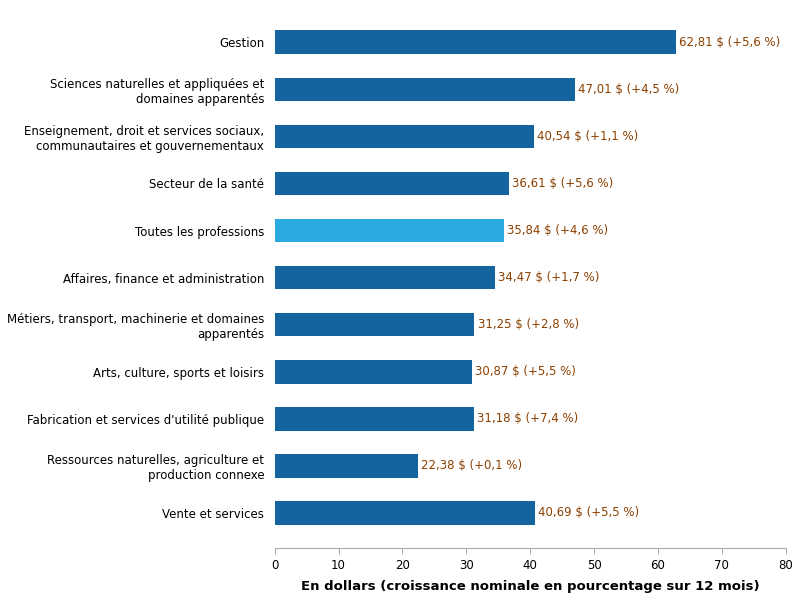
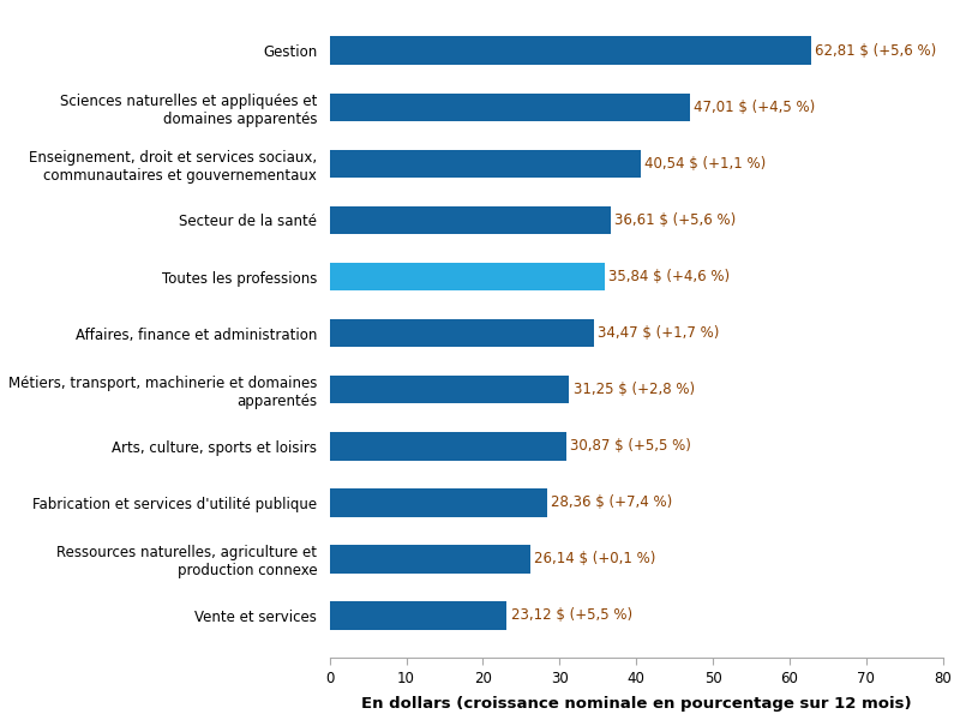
Fabrication et services d'utilité publique: 31,18 -> 28,36
Ressources naturelles, agriculture et production connexe: 22,38 -> 26,14
Vente et services: 40,69 -> 23,12
